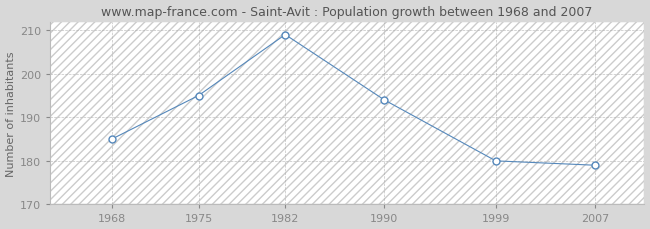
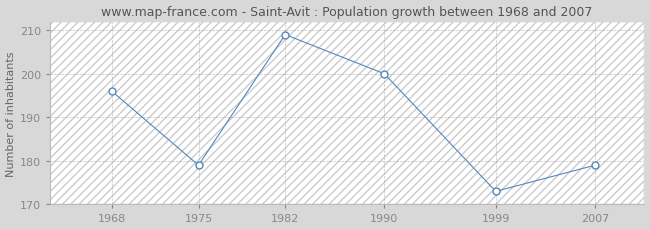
1968: 185 -> 196
1975: 195 -> 179
1990: 194 -> 200
1999: 180 -> 173
